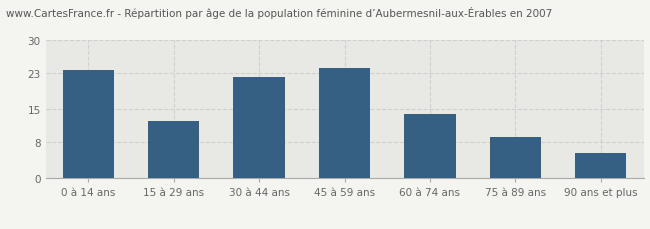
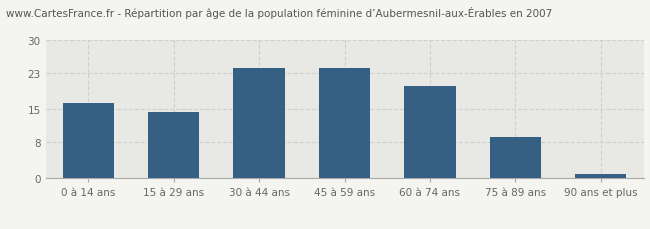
0 à 14 ans: 23.5 -> 16.5
15 à 29 ans: 12.5 -> 14.5
30 à 44 ans: 22.0 -> 24.0
60 à 74 ans: 14.0 -> 20.0
90 ans et plus: 5.5 -> 1.0
